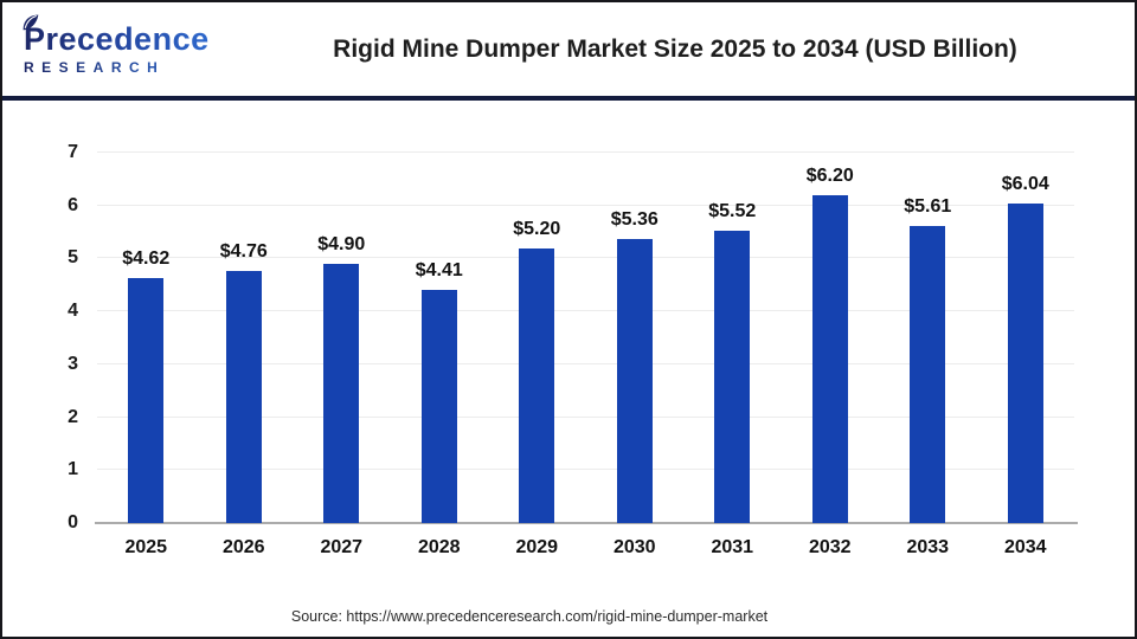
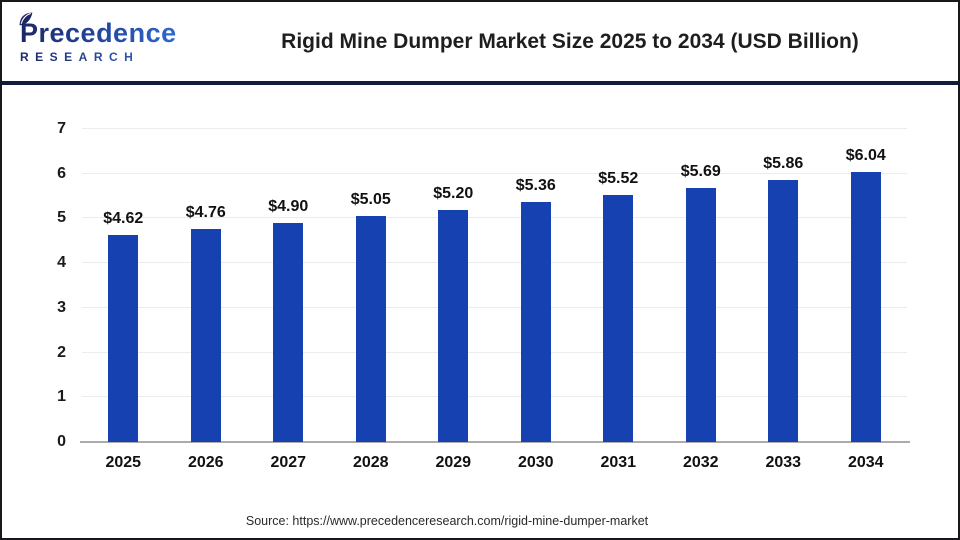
2028: $4.41 -> $5.05
2032: $6.20 -> $5.69
2033: $5.61 -> $5.86
